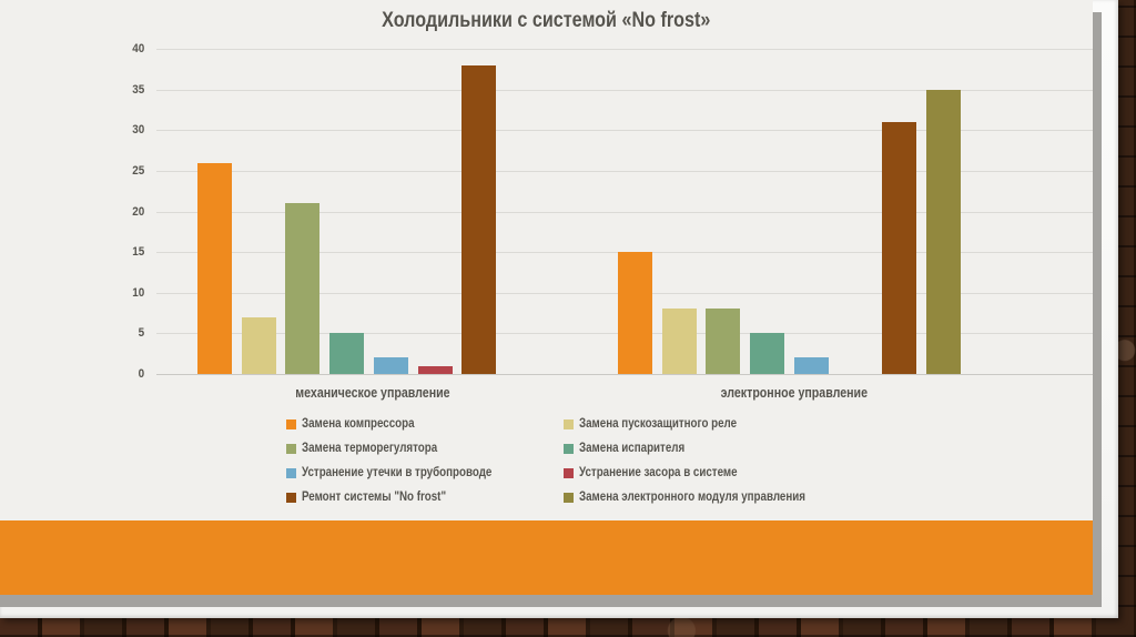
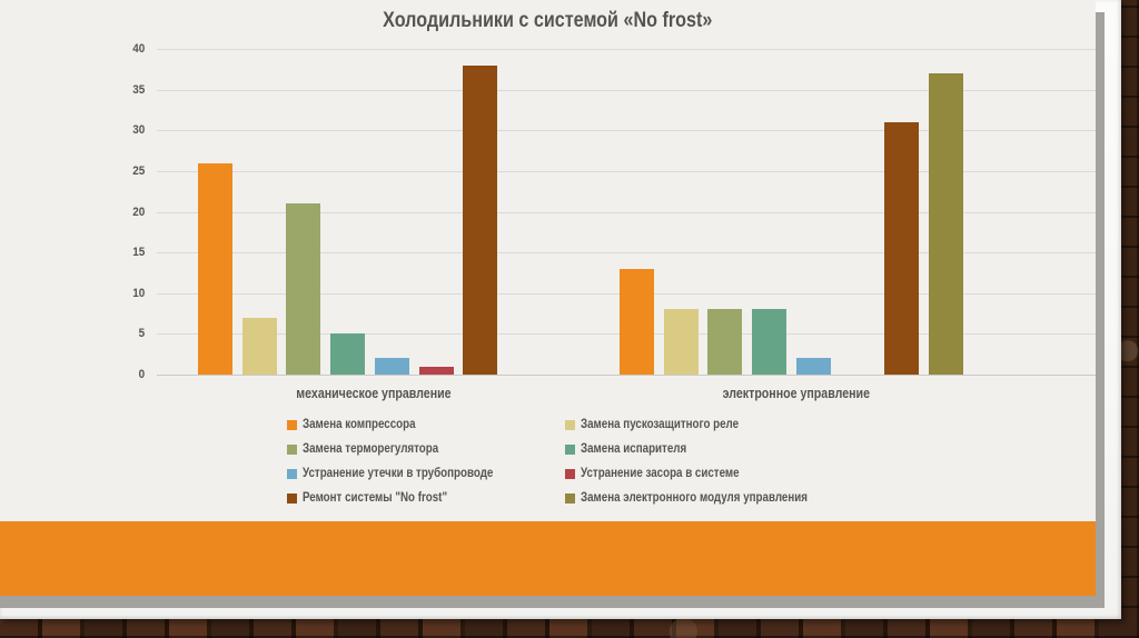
Замена компрессора/электронное управление: 15 -> 13
Замена испарителя/электронное управление: 5 -> 8
Замена электронного модуля управления/электронное управление: 35 -> 37
